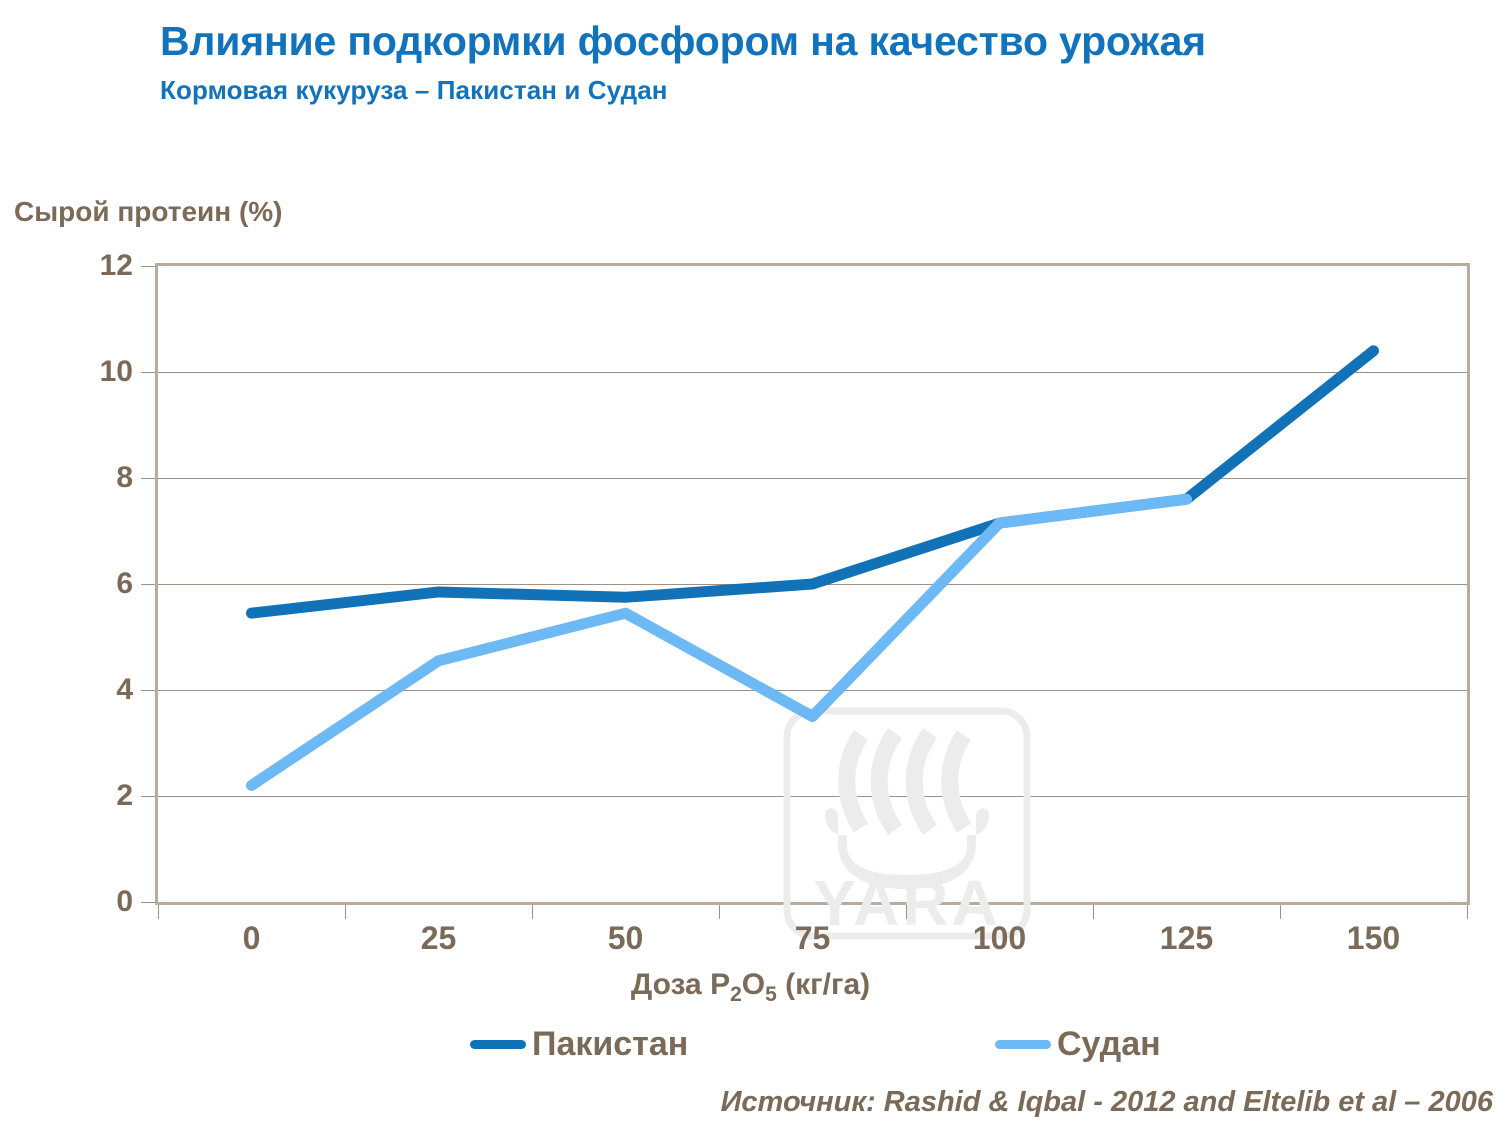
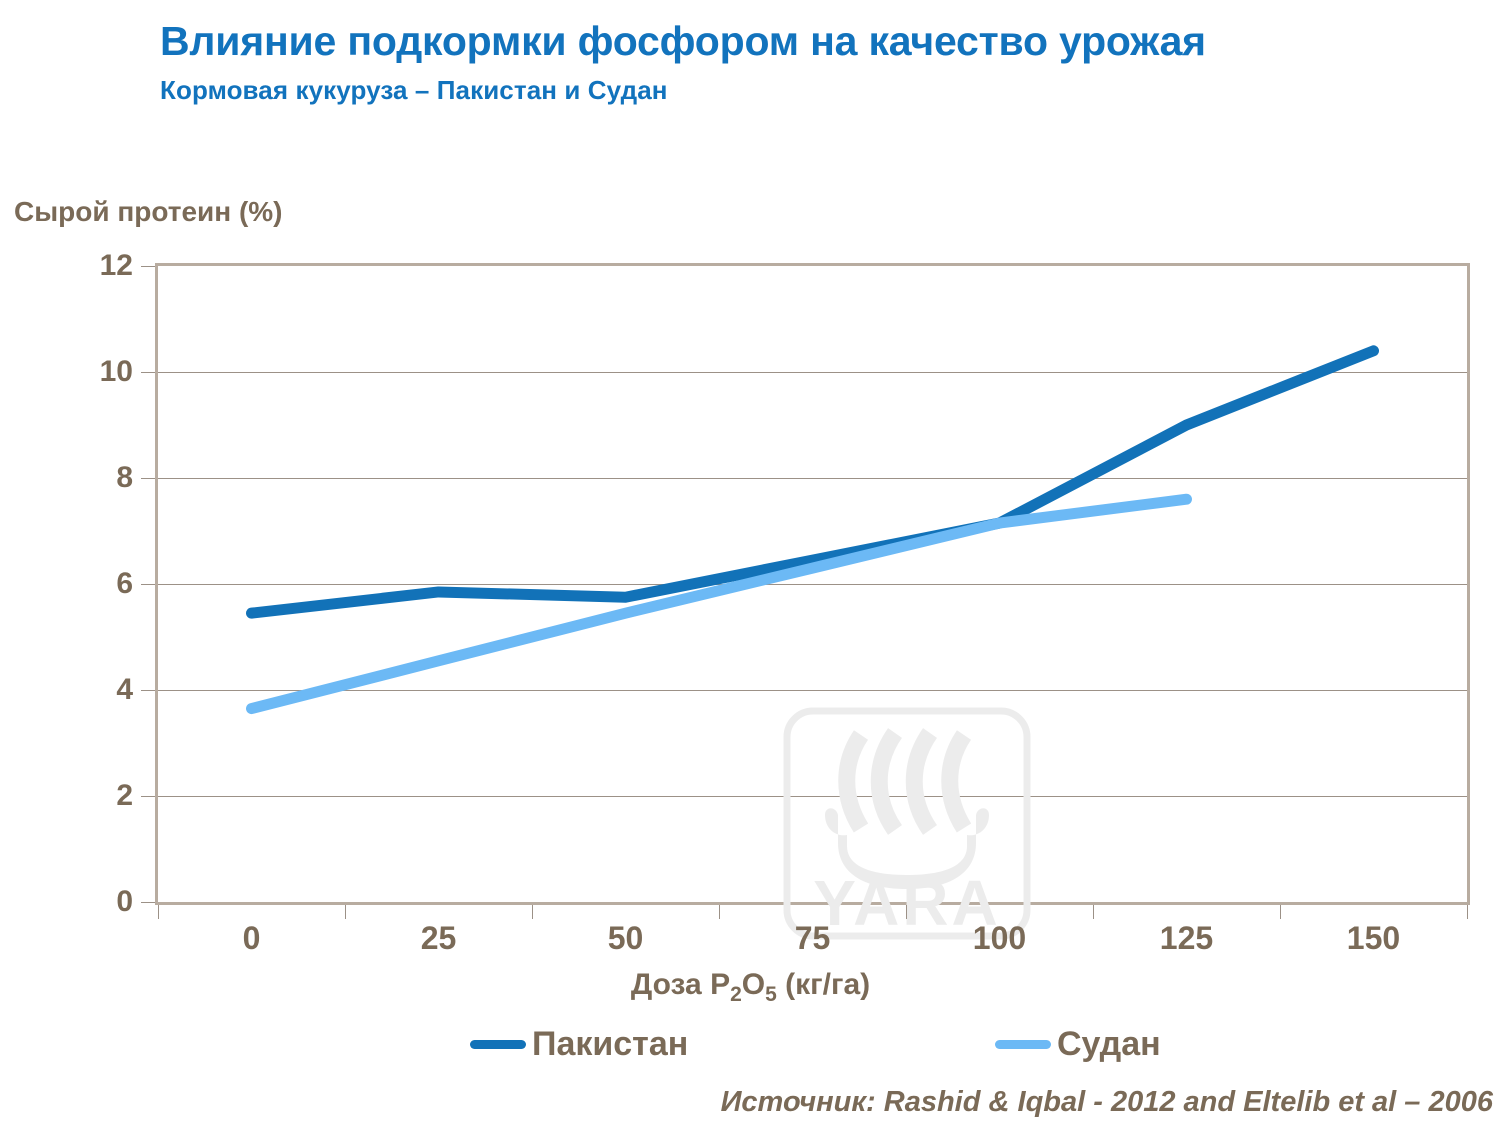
Судан/0: 2.2 -> 3.6
Пакистан/75: 6.0 -> 6.5
Судан/75: 3.5 -> 6.3
Пакистан/125: 7.6 -> 9.0
